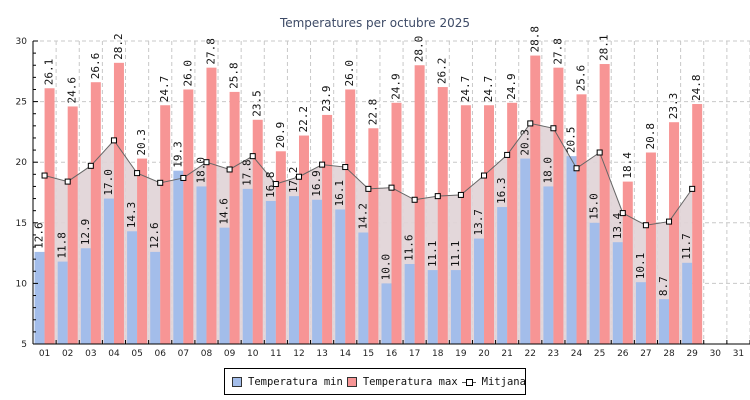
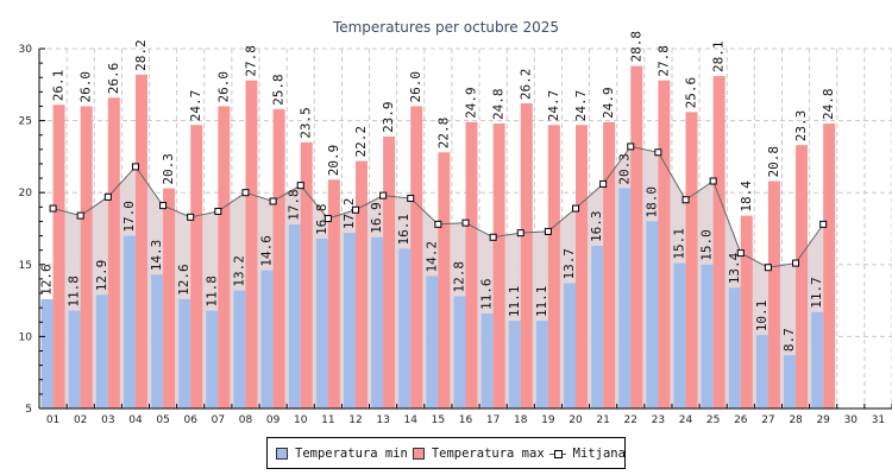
Temperatura max/02: 24.6 -> 26.0
Temperatura min/07: 19.3 -> 11.8
Temperatura min/08: 18.0 -> 13.2
Temperatura min/16: 10.0 -> 12.8
Temperatura max/17: 28.0 -> 24.8
Temperatura min/24: 20.5 -> 15.1
